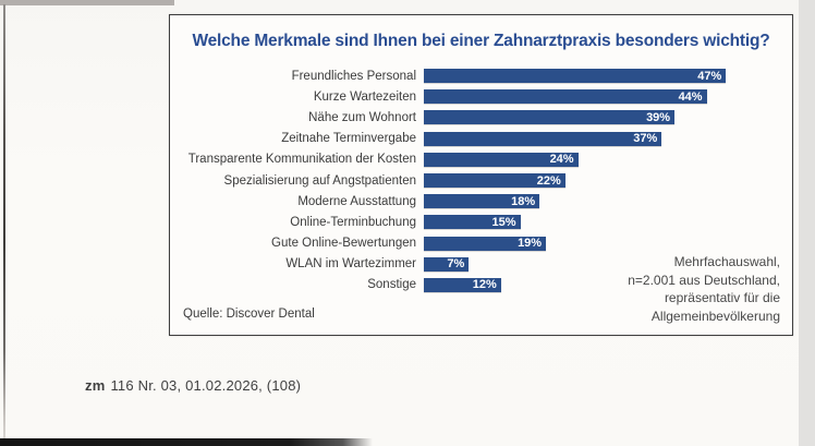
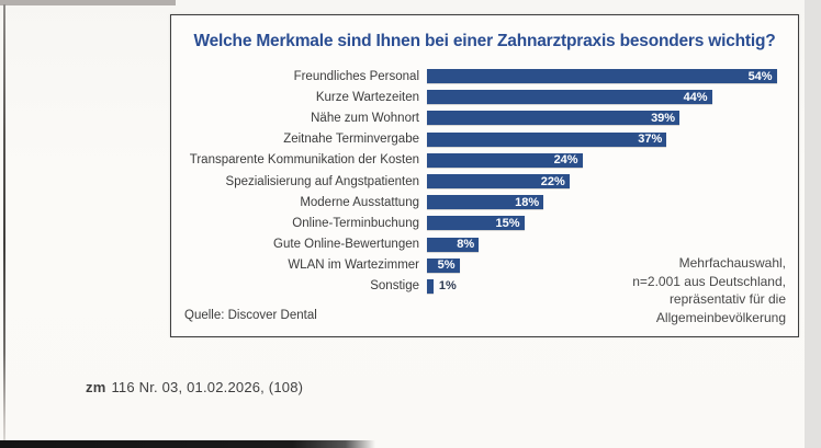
Freundliches Personal: 47% -> 54%
Gute Online-Bewertungen: 19% -> 8%
WLAN im Wartezimmer: 7% -> 5%
Sonstige: 12% -> 1%
